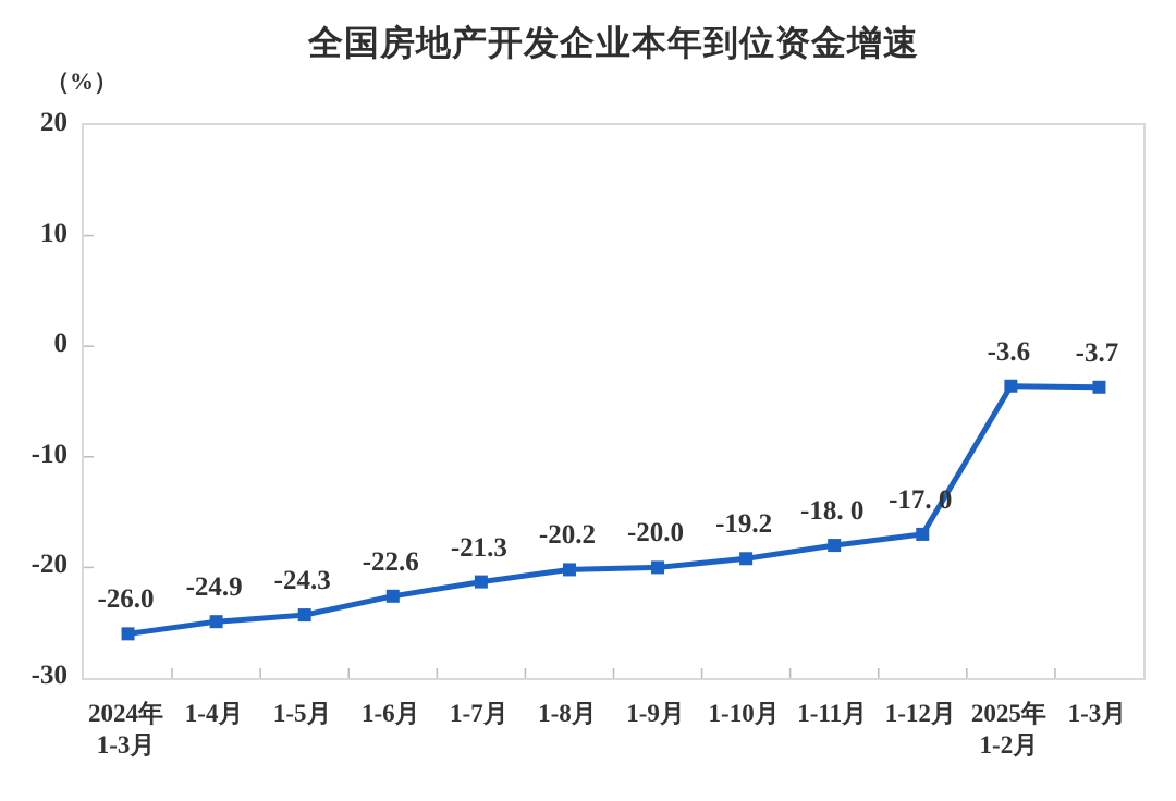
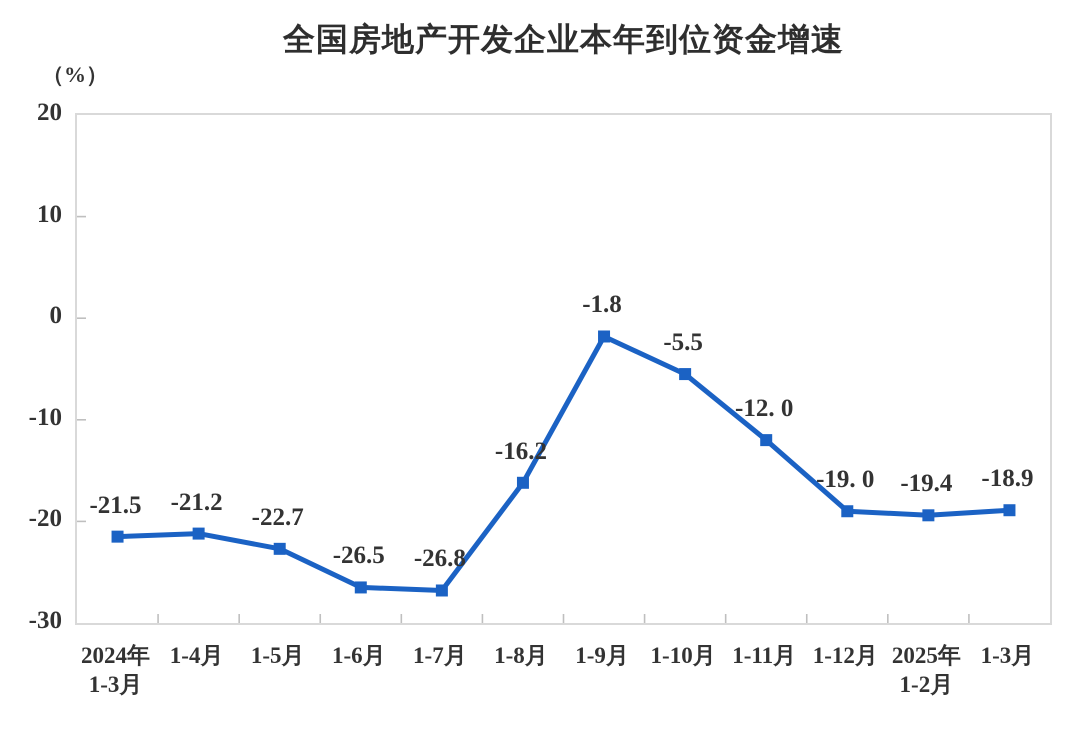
2024年 1-3月: -26.0 -> -21.5
1-4月: -24.9 -> -21.2
1-5月: -24.3 -> -22.7
1-6月: -22.6 -> -26.5
1-7月: -21.3 -> -26.8
1-8月: -20.2 -> -16.2
1-9月: -20.0 -> -1.8
1-10月: -19.2 -> -5.5
1-11月: -18 -> -12
1-12月: -17 -> -19
2025年 1-2月: -3.6 -> -19.4
1-3月: -3.7 -> -18.9
